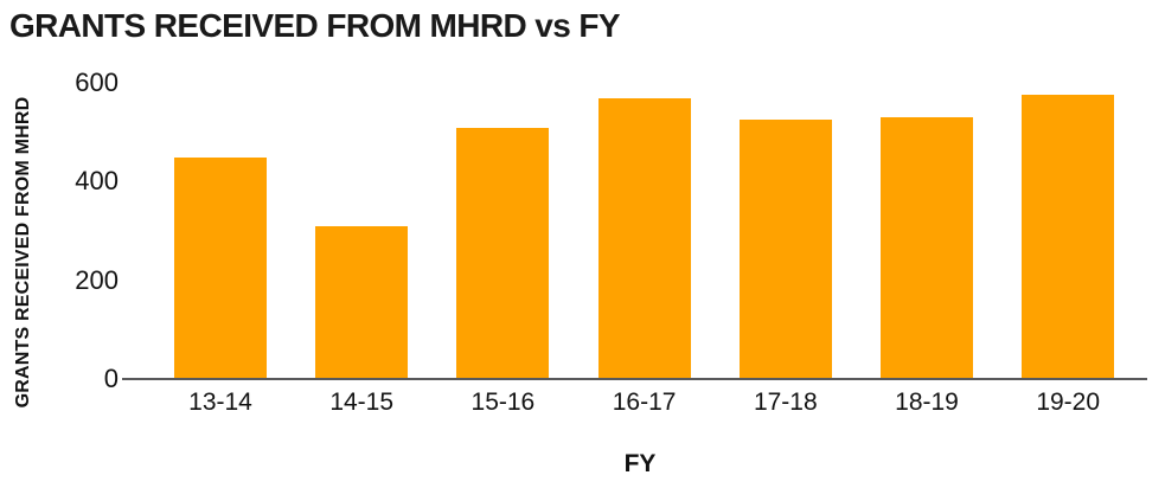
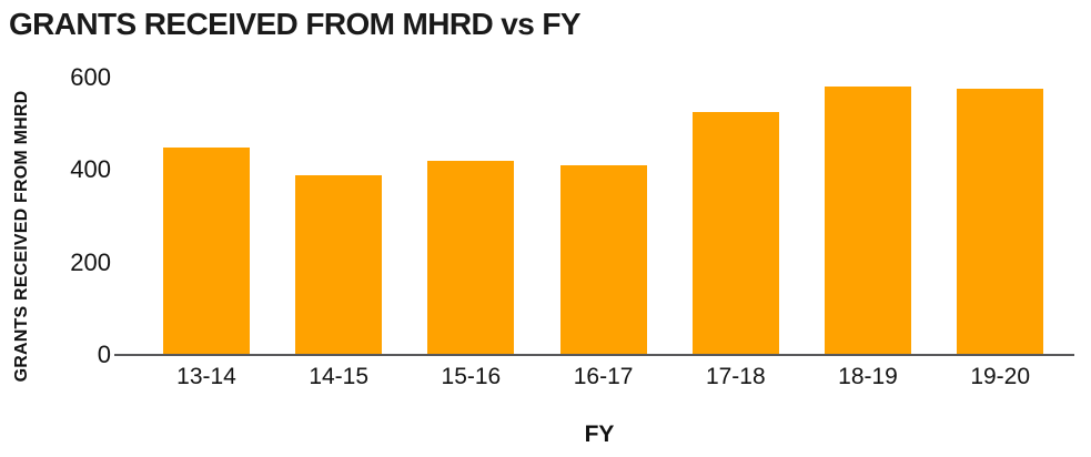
14-15: 310 -> 390
15-16: 510 -> 420
16-17: 570 -> 410
18-19: 530 -> 580
